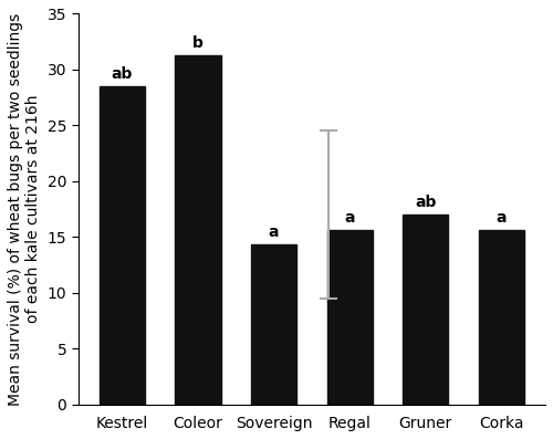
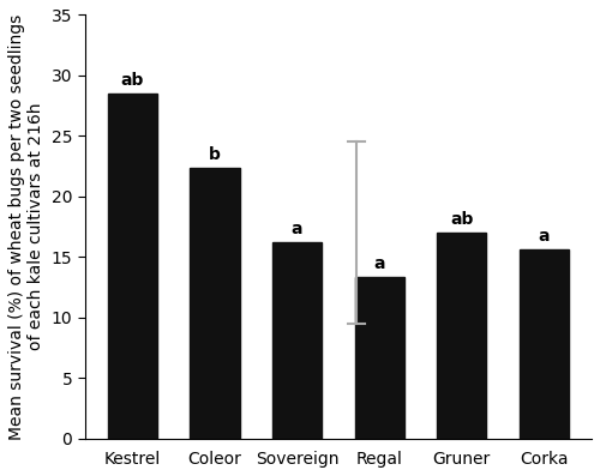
Coleor: 31.3 -> 22.4
Sovereign: 14.3 -> 16.2
Regal: 15.6 -> 13.3
